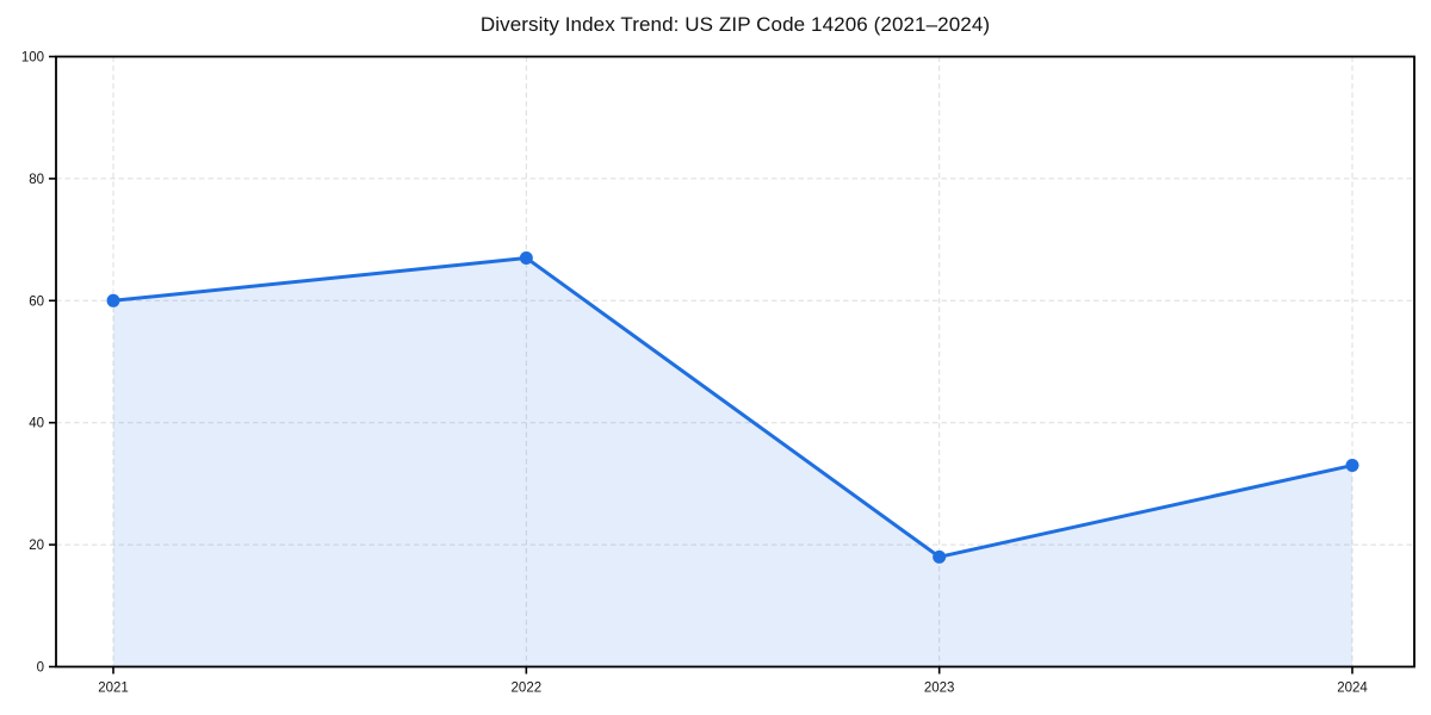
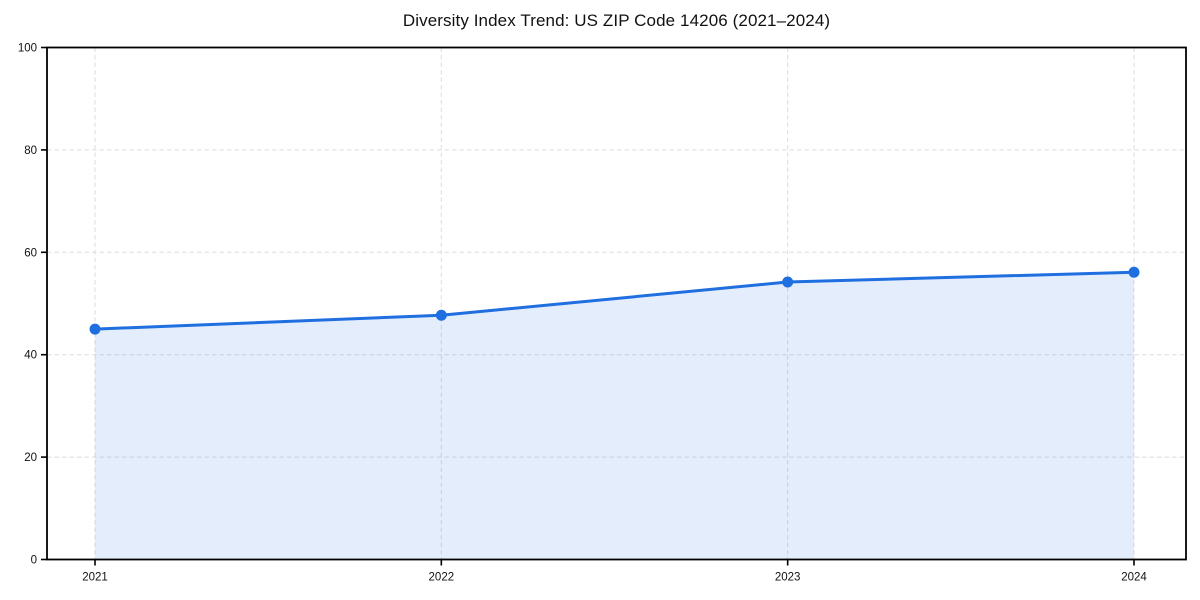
2021: 60 -> 45
2022: 67 -> 48
2023: 18 -> 54
2024: 33 -> 56
